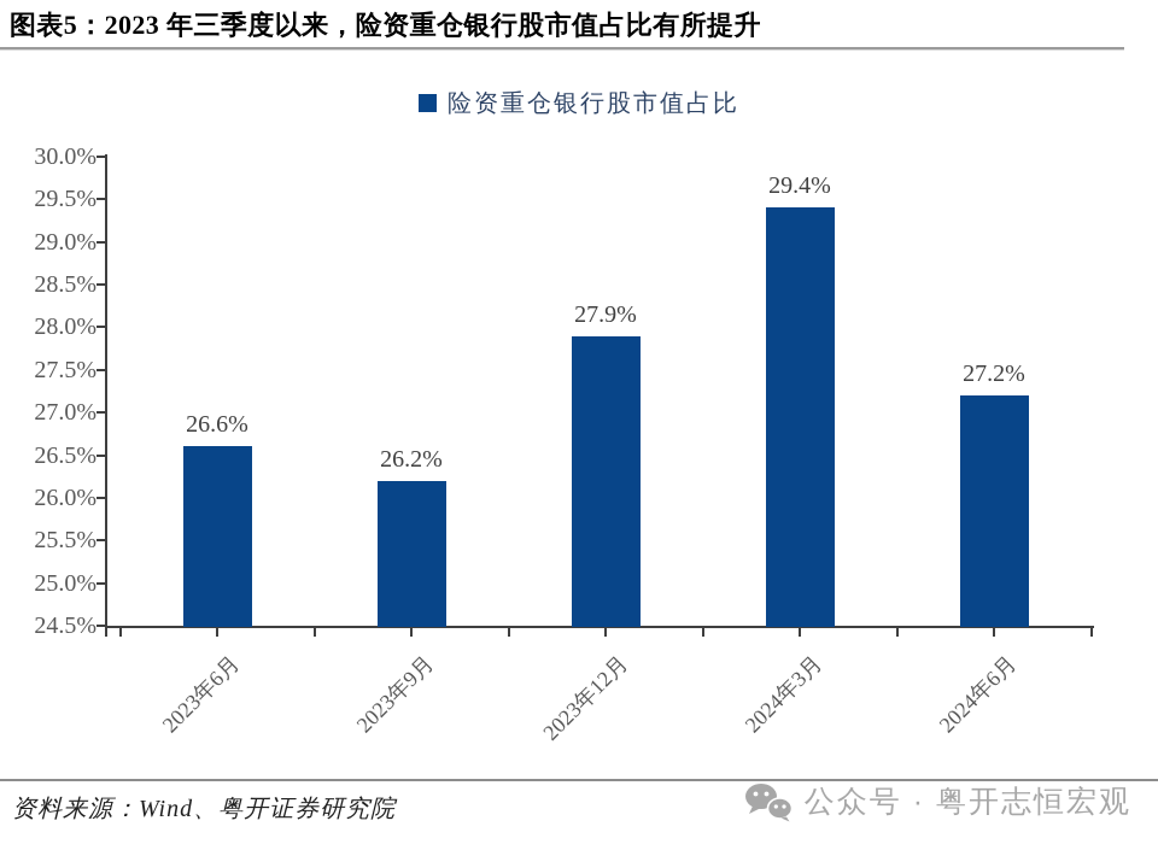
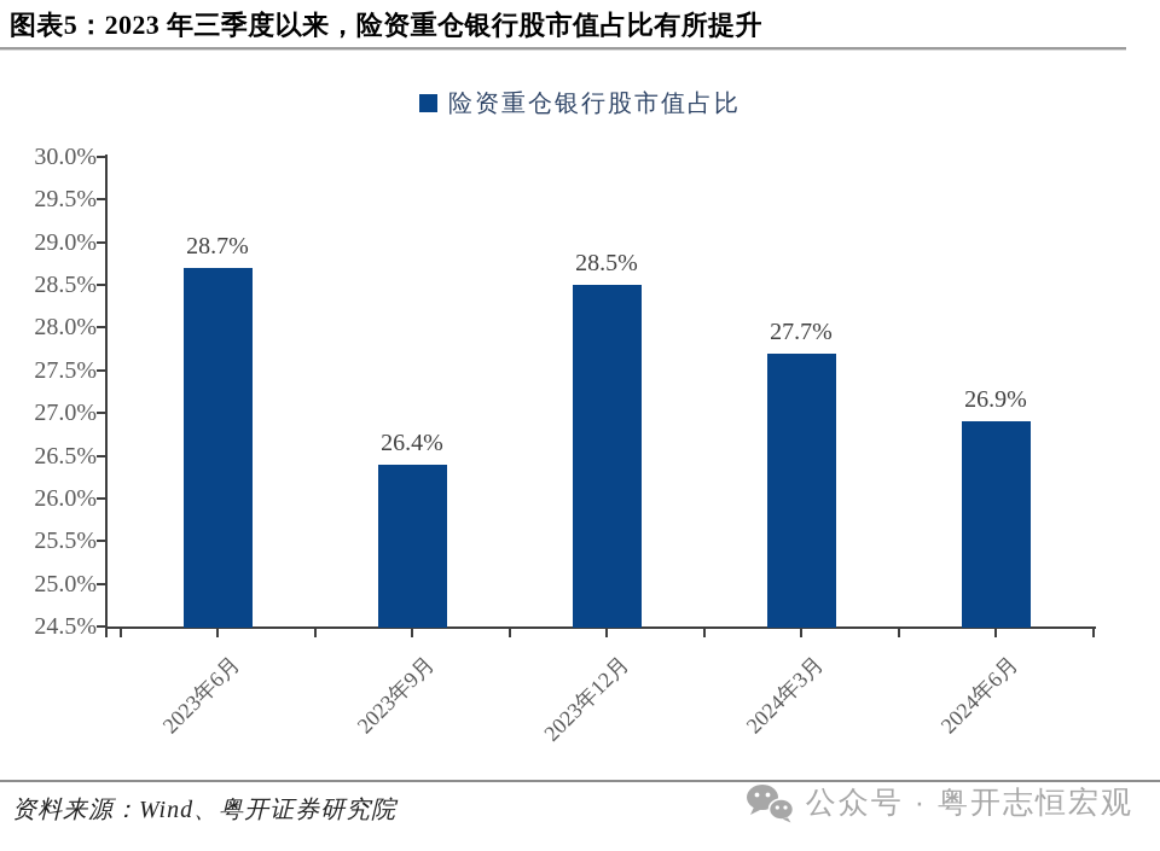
2023年6月: 26.6% -> 28.7%
2023年9月: 26.2% -> 26.4%
2023年12月: 27.9% -> 28.5%
2024年3月: 29.4% -> 27.7%
2024年6月: 27.2% -> 26.9%
